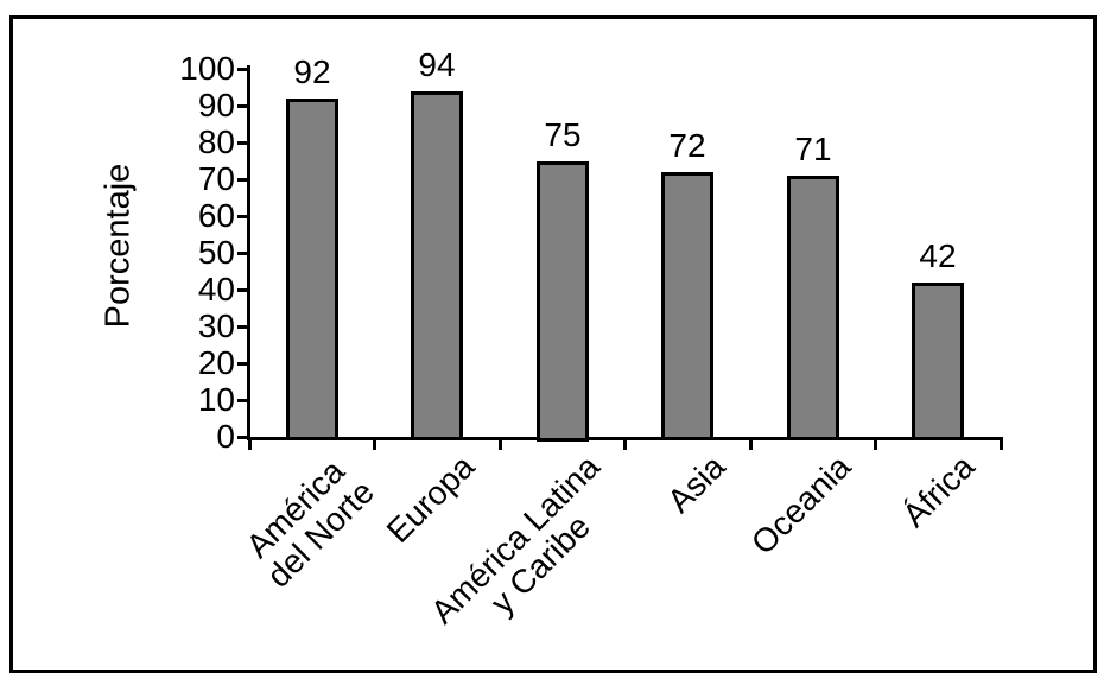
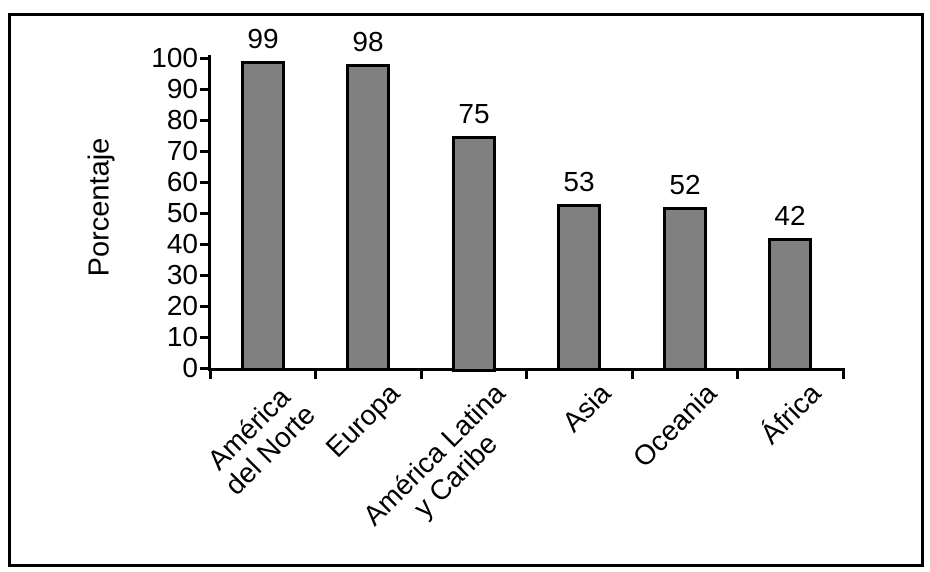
América del Norte: 92 -> 99
Europa: 94 -> 98
Asia: 72 -> 53
Oceania: 71 -> 52
